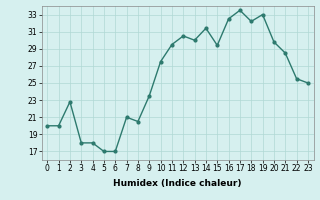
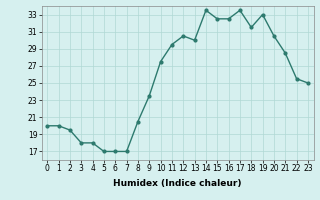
2: 22.8 -> 19.5
7: 21.0 -> 17.0
14: 31.4 -> 33.5
15: 29.4 -> 32.5
18: 32.2 -> 31.5
20: 29.8 -> 30.5
